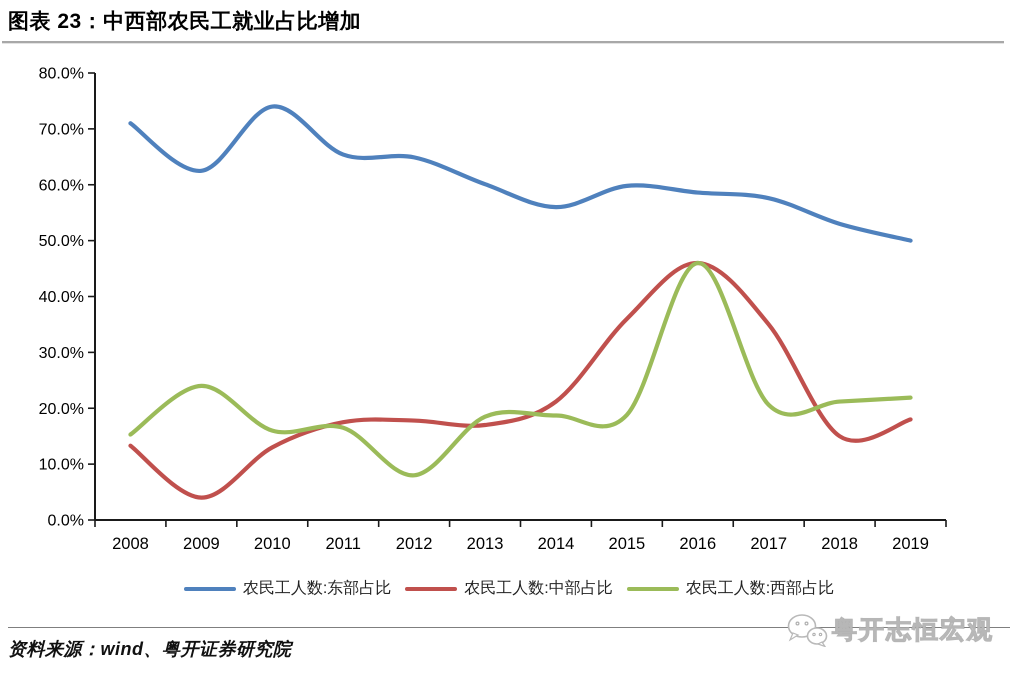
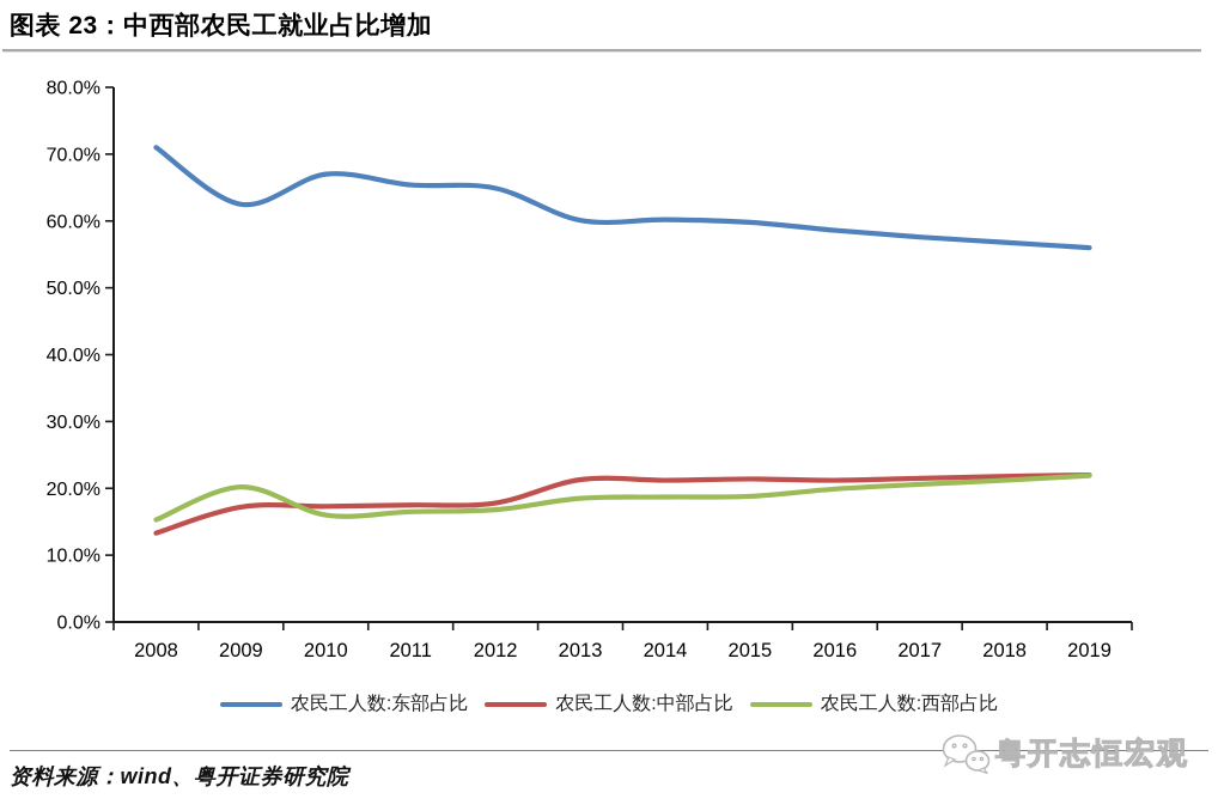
农民工人数:中部占比/2009: 4% -> 17%
农民工人数:西部占比/2009: 24% -> 20%
农民工人数:东部占比/2010: 74% -> 67%
农民工人数:中部占比/2010: 13% -> 17%
农民工人数:西部占比/2012: 8% -> 17%
农民工人数:中部占比/2013: 17% -> 21%
农民工人数:东部占比/2014: 56% -> 60%
农民工人数:中部占比/2015: 36% -> 21%
农民工人数:中部占比/2016: 46% -> 21%
农民工人数:西部占比/2016: 46% -> 20%
农民工人数:中部占比/2017: 35% -> 22%
农民工人数:东部占比/2018: 53% -> 57%
农民工人数:中部占比/2018: 15% -> 22%
农民工人数:东部占比/2019: 50% -> 56%
农民工人数:中部占比/2019: 18% -> 22%
